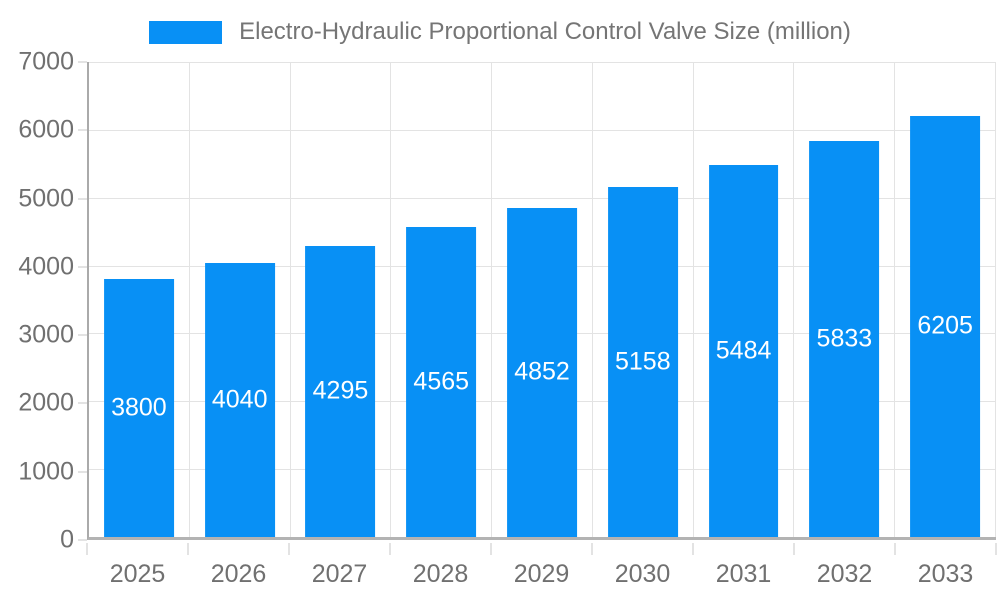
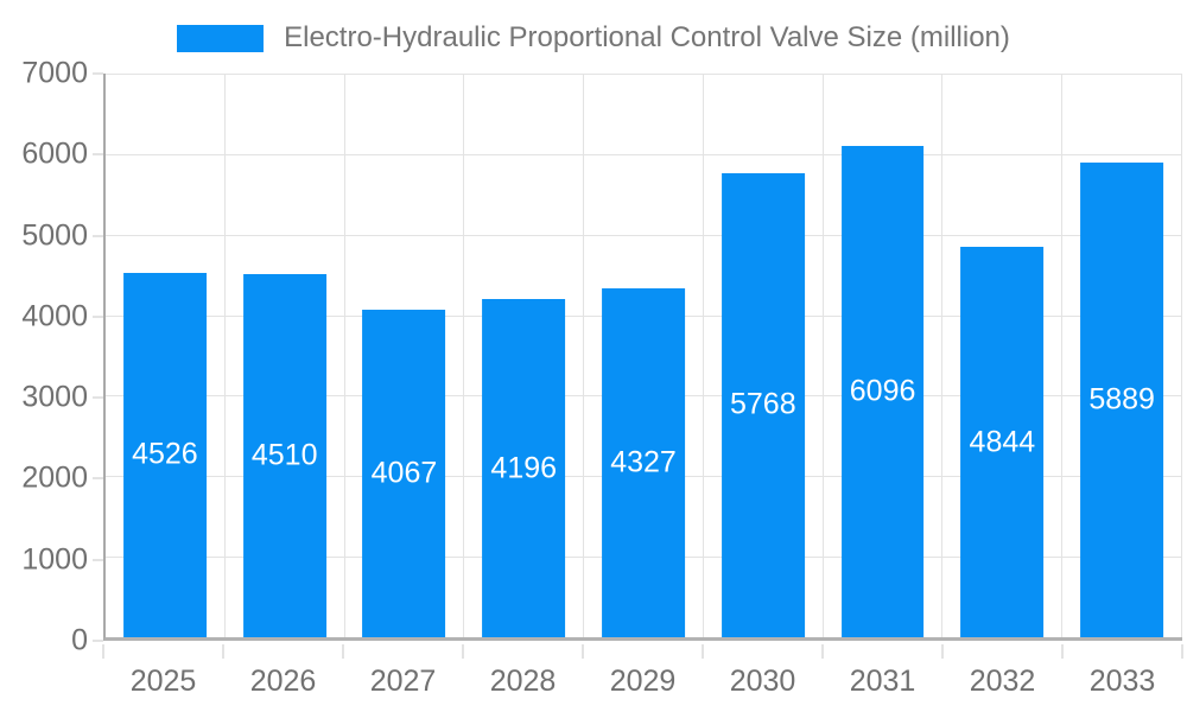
2025: 3800 -> 4526
2026: 4040 -> 4510
2027: 4295 -> 4067
2028: 4565 -> 4196
2029: 4852 -> 4327
2030: 5158 -> 5768
2031: 5484 -> 6096
2032: 5833 -> 4844
2033: 6205 -> 5889
